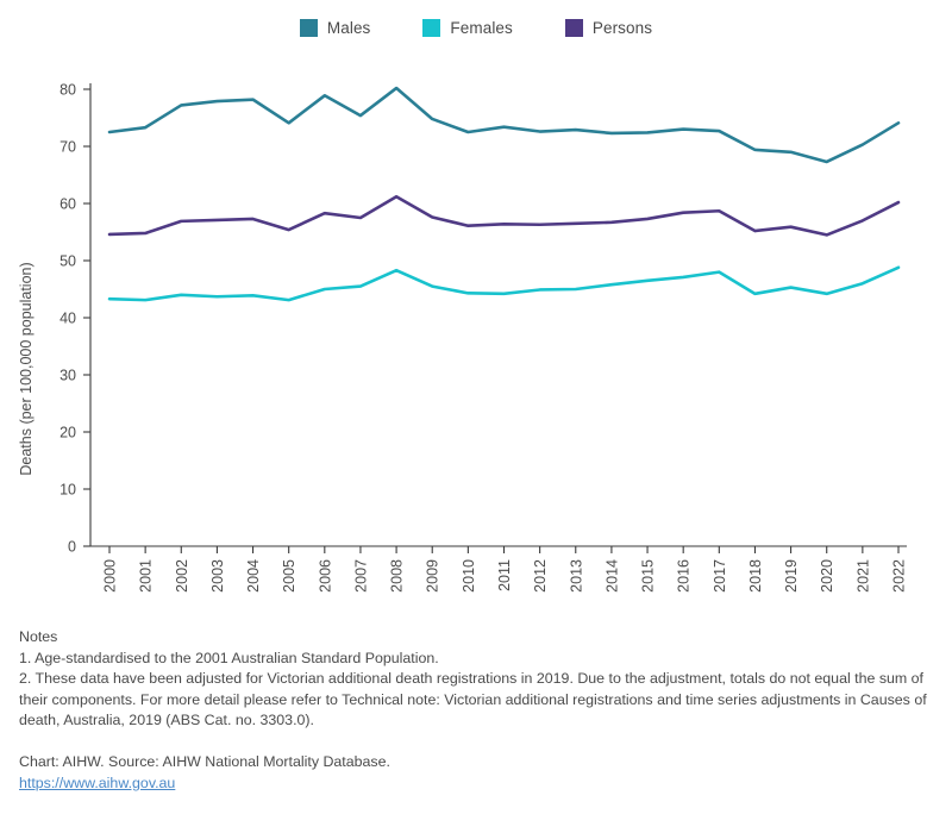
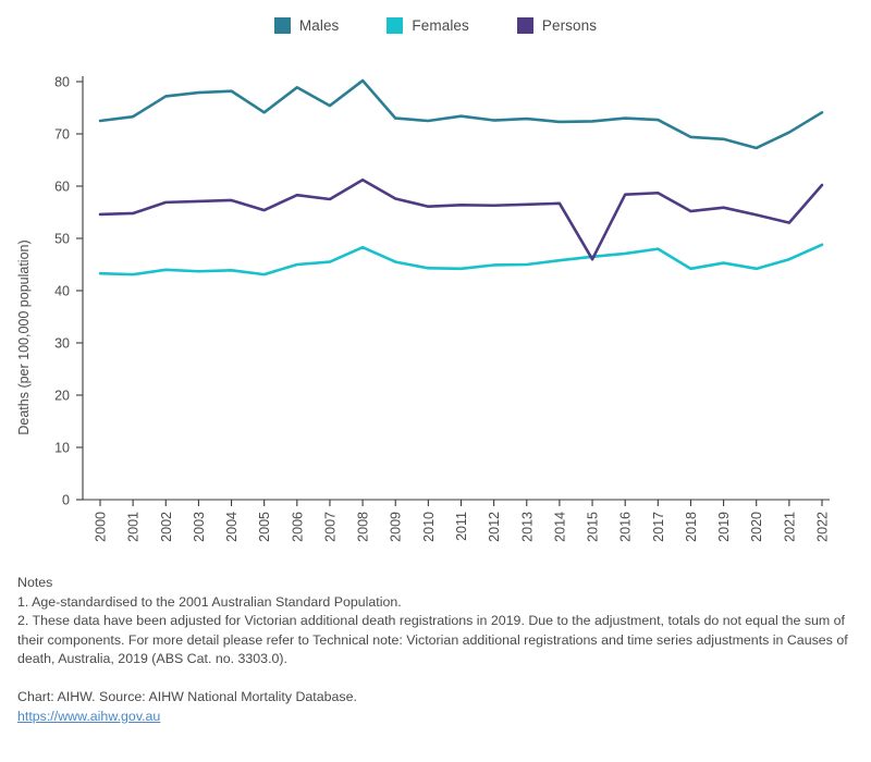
Males/2009: 75 -> 73
Persons/2015: 57 -> 46
Persons/2021: 57 -> 53
